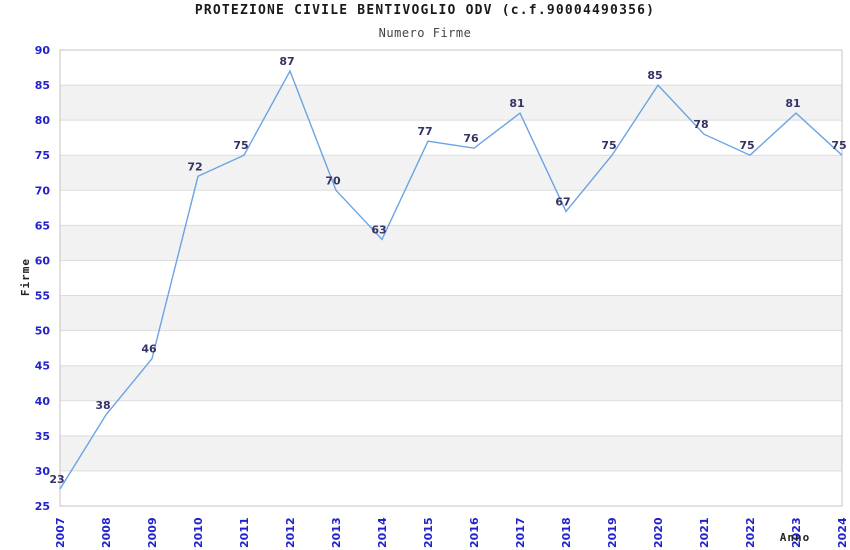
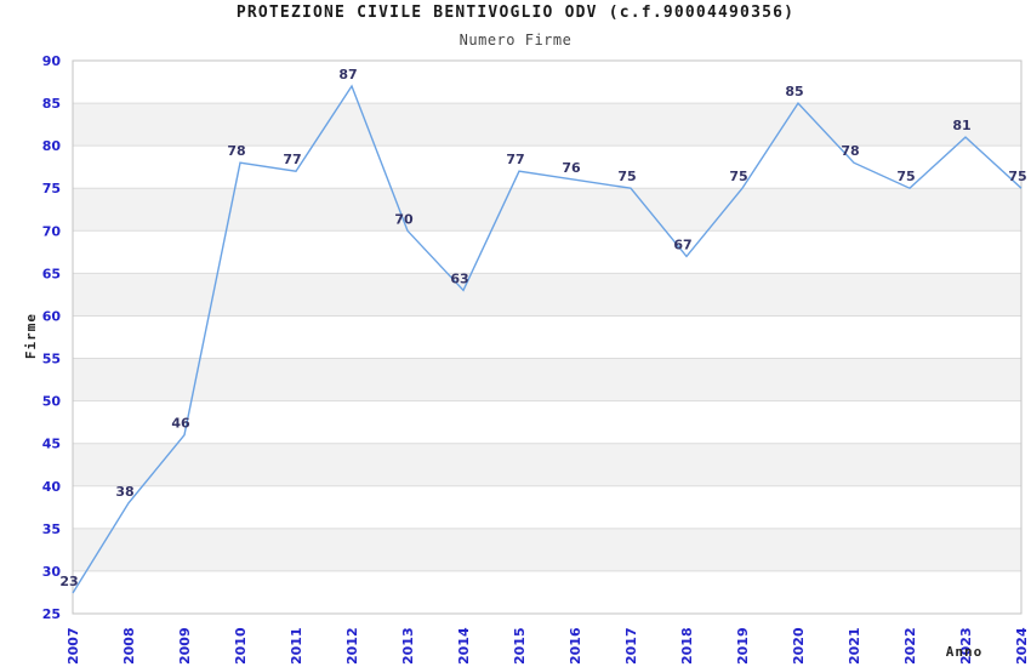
2010: 72 -> 78
2011: 75 -> 77
2017: 81 -> 75
